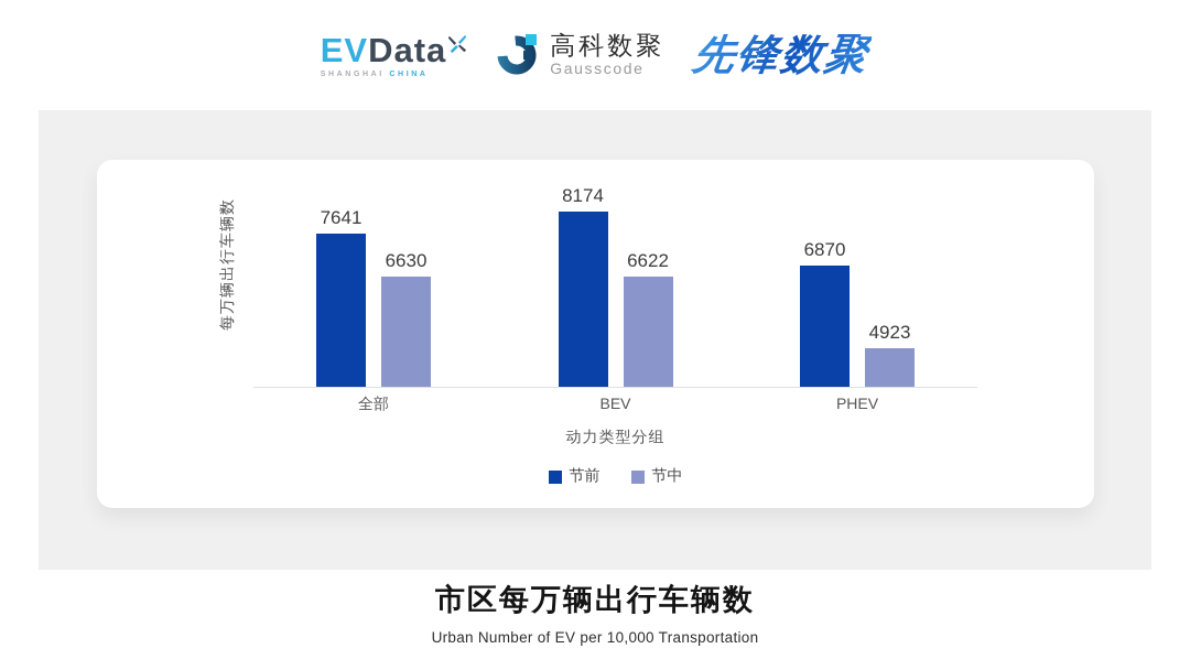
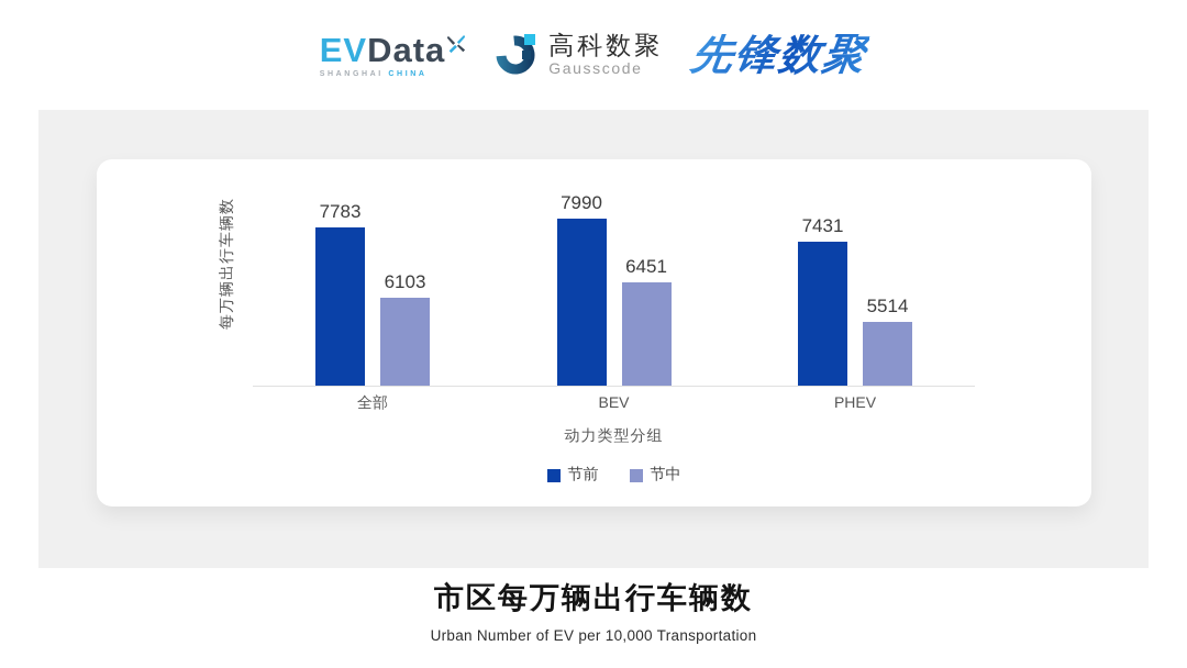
节前/全部: 7641 -> 7783
节中/全部: 6630 -> 6103
节前/BEV: 8174 -> 7990
节中/BEV: 6622 -> 6451
节前/PHEV: 6870 -> 7431
节中/PHEV: 4923 -> 5514
